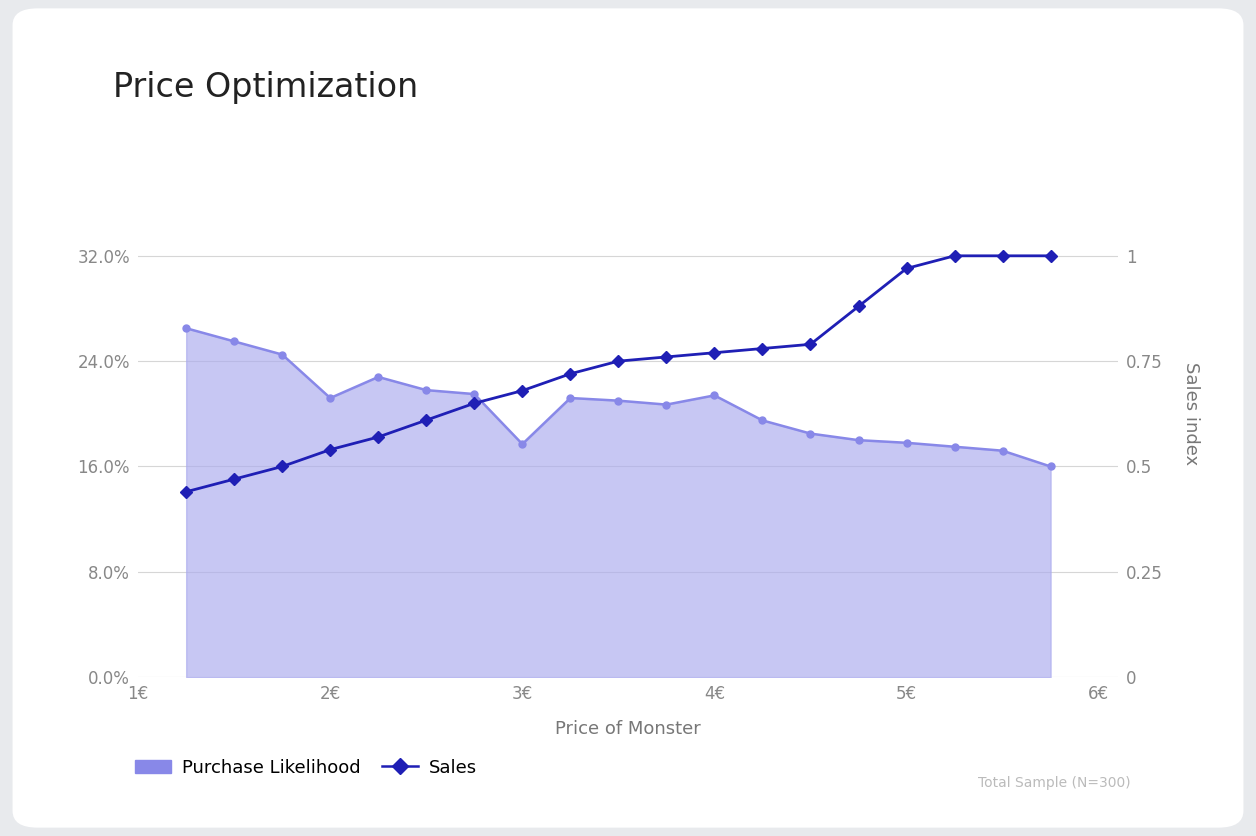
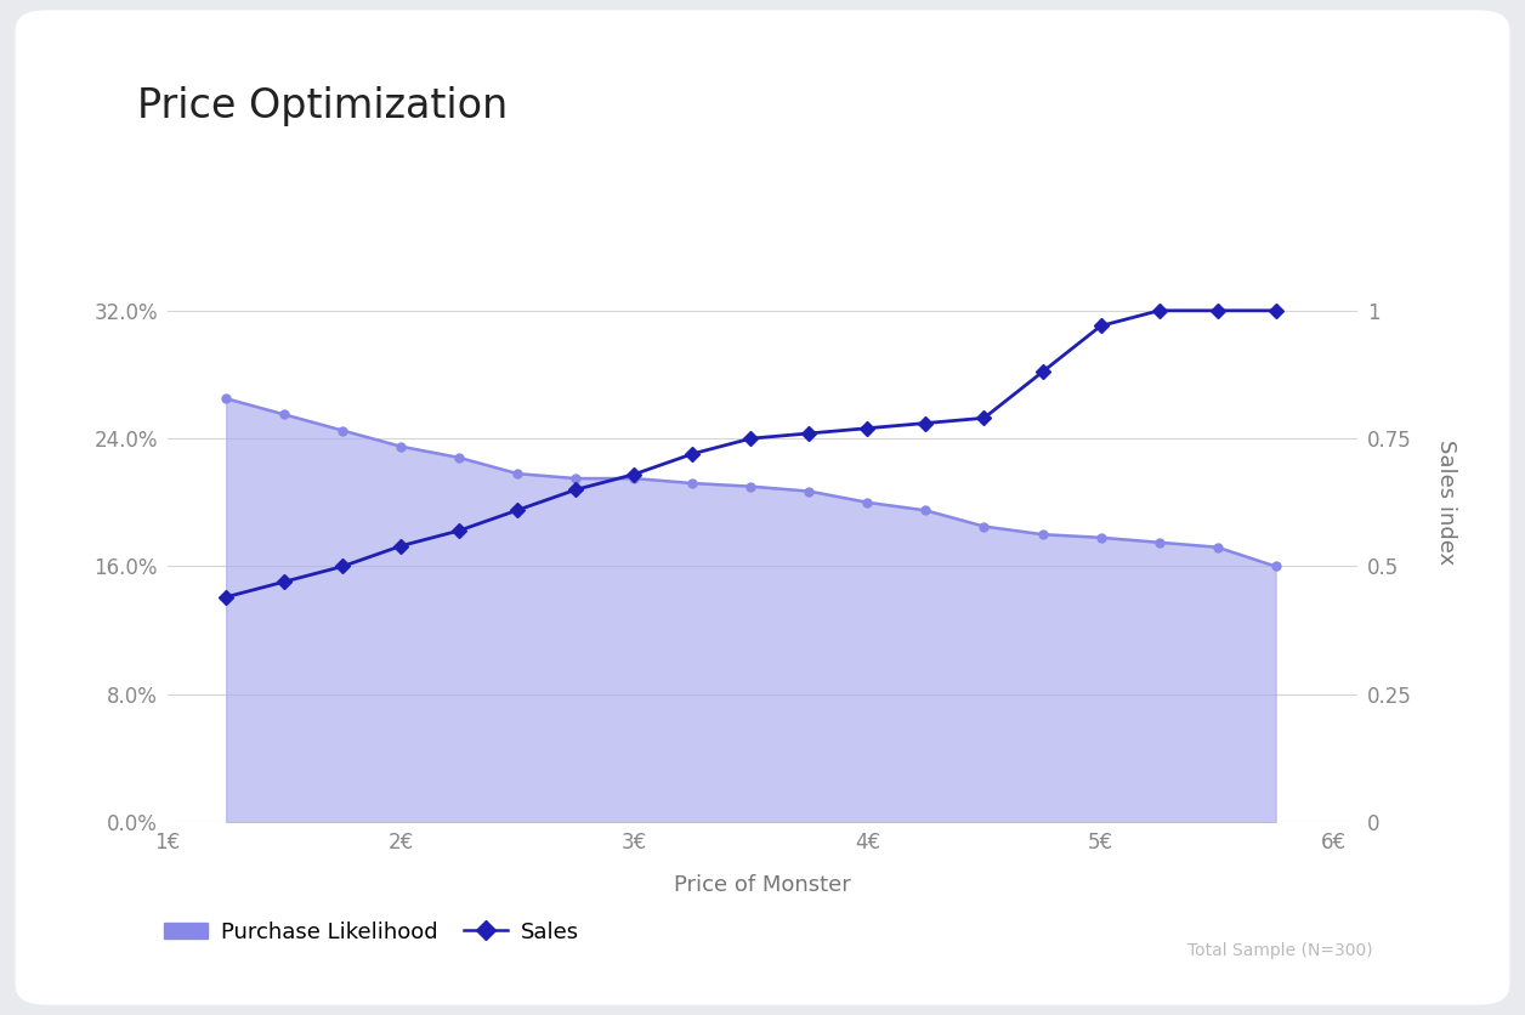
Purchase Likelihood/2€: 21.2% -> 23.5%
Purchase Likelihood/3€: 17.7% -> 21.5%
Purchase Likelihood/4€: 21.4% -> 20.0%
